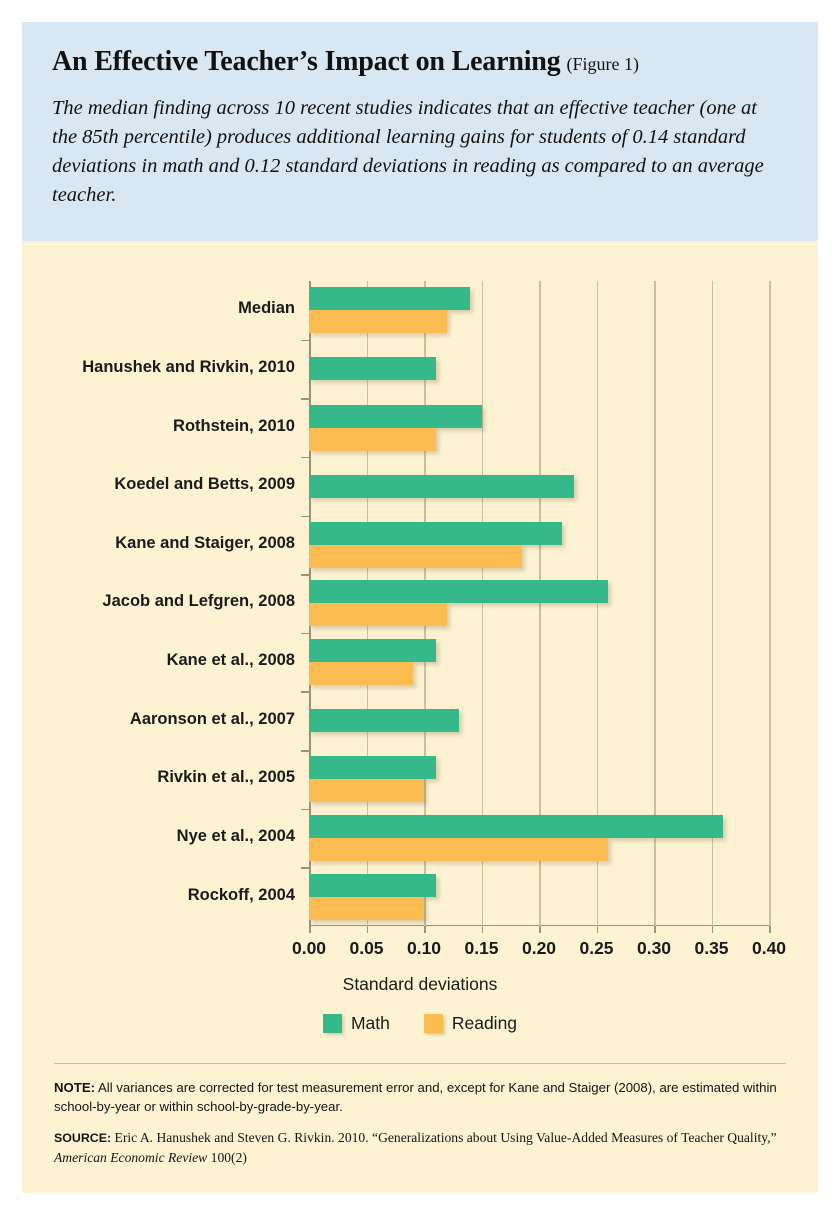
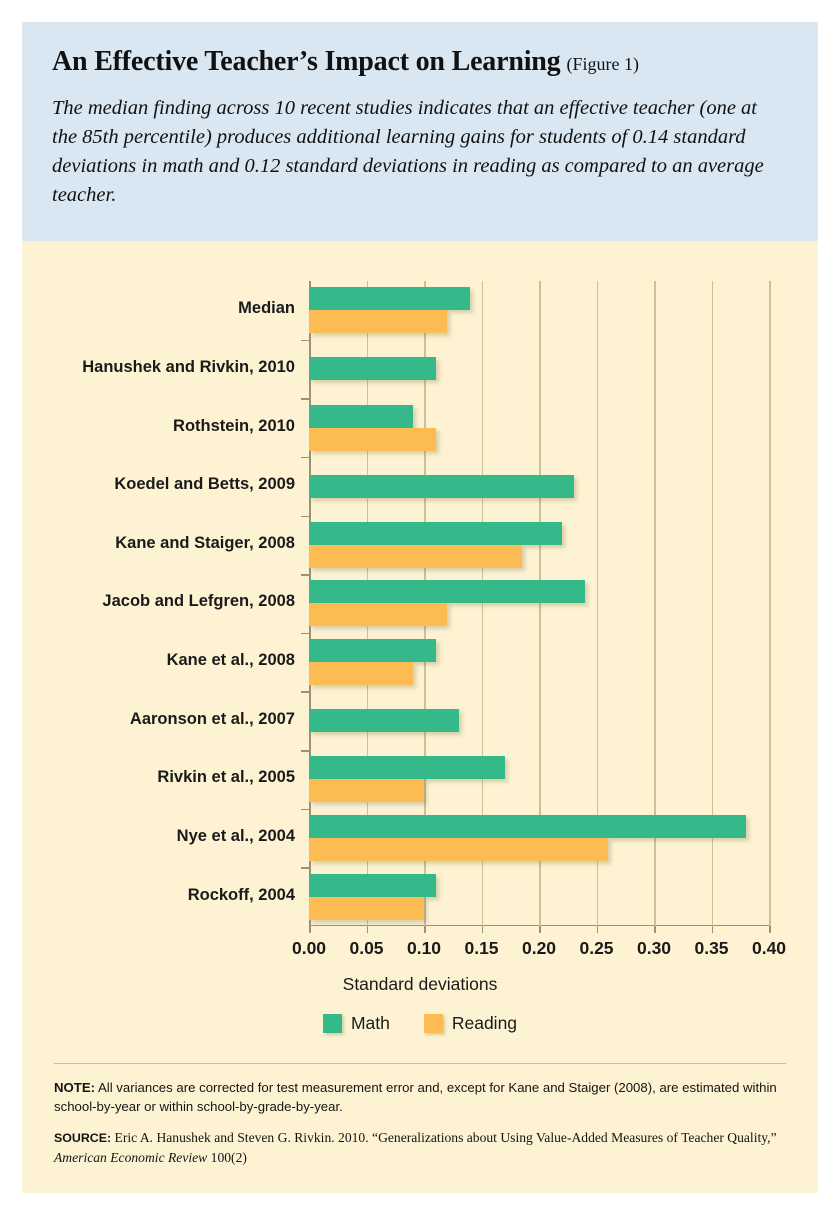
Math/Rothstein, 2010: 0.15 -> 0.09
Math/Jacob and Lefgren, 2008: 0.26 -> 0.24
Math/Rivkin et al., 2005: 0.11 -> 0.17
Math/Nye et al., 2004: 0.36 -> 0.38
